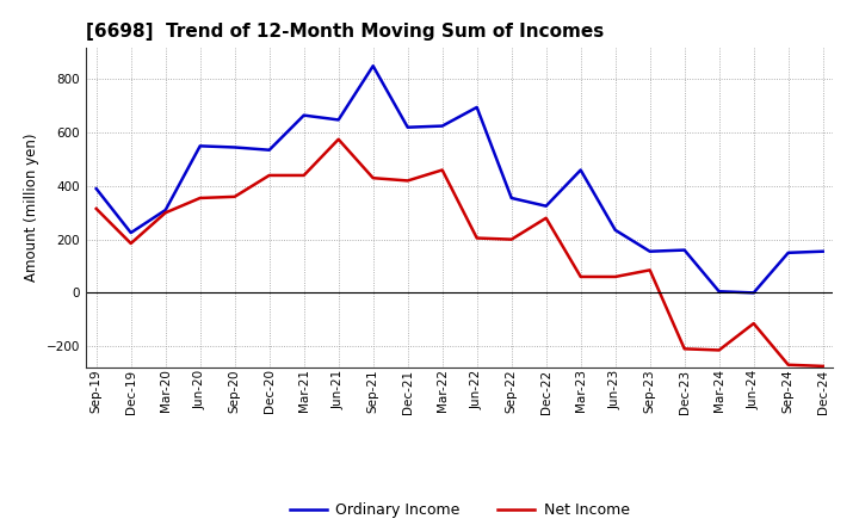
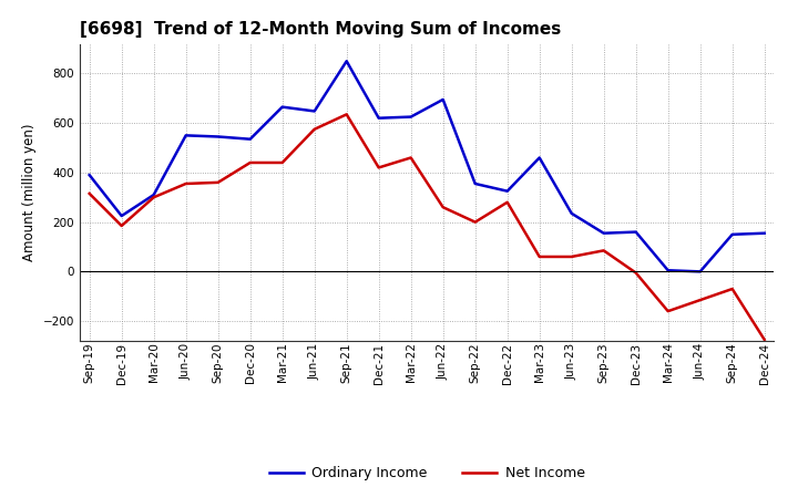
Net Income/Sep-21: 430 -> 635
Net Income/Jun-22: 205 -> 260
Net Income/Dec-23: -210 -> -5
Net Income/Mar-24: -215 -> -160
Net Income/Sep-24: -270 -> -70
